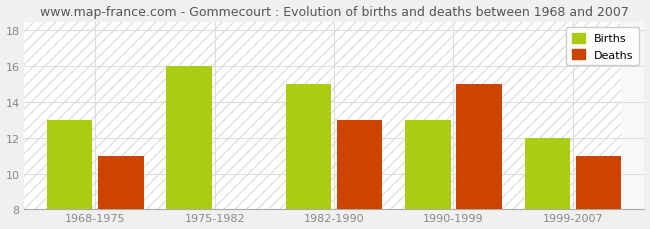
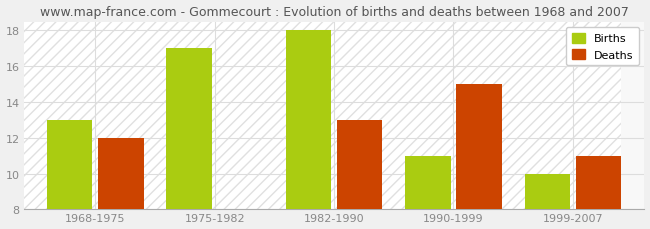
Deaths/1968-1975: 11 -> 12
Births/1975-1982: 16 -> 17
Births/1982-1990: 15 -> 18
Births/1990-1999: 13 -> 11
Births/1999-2007: 12 -> 10
